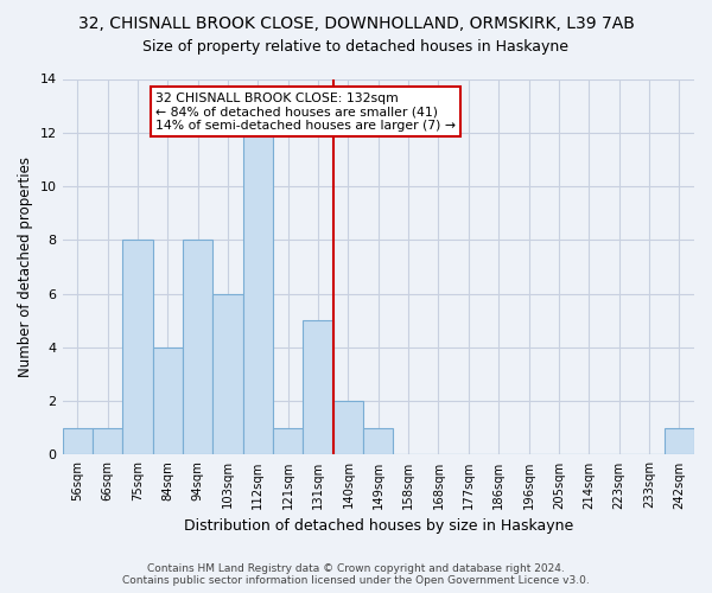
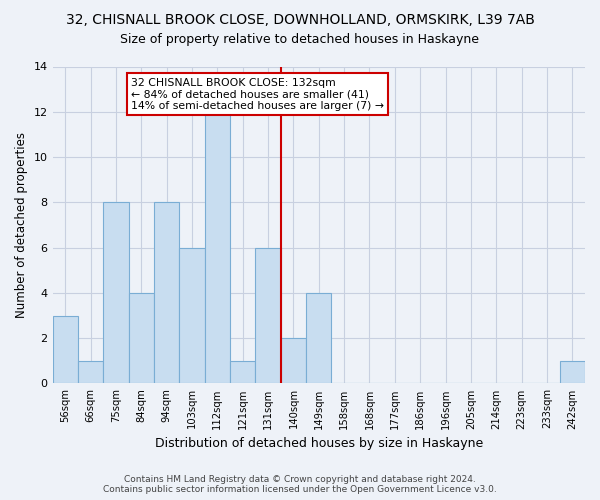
56sqm: 1 -> 3
131sqm: 5 -> 6
149sqm: 1 -> 4
